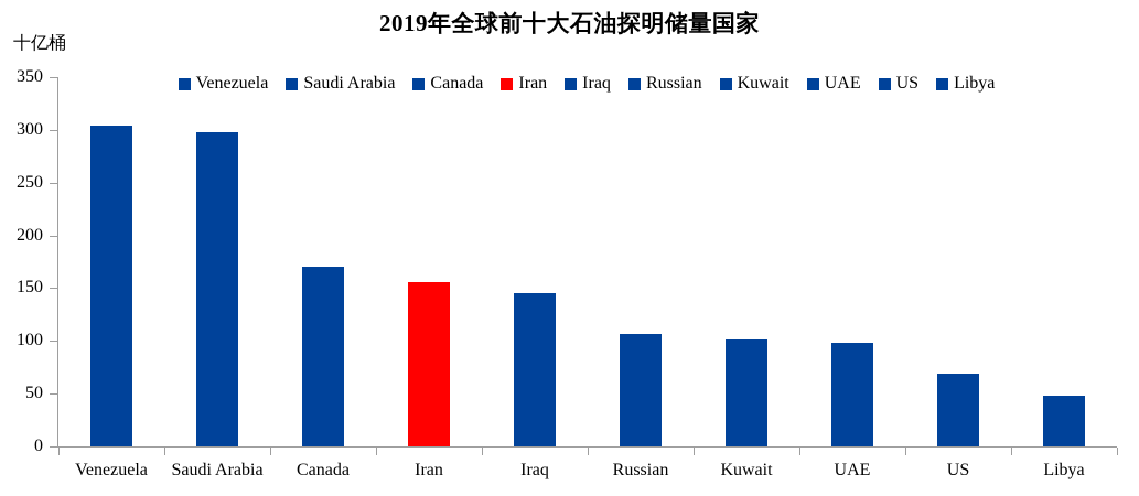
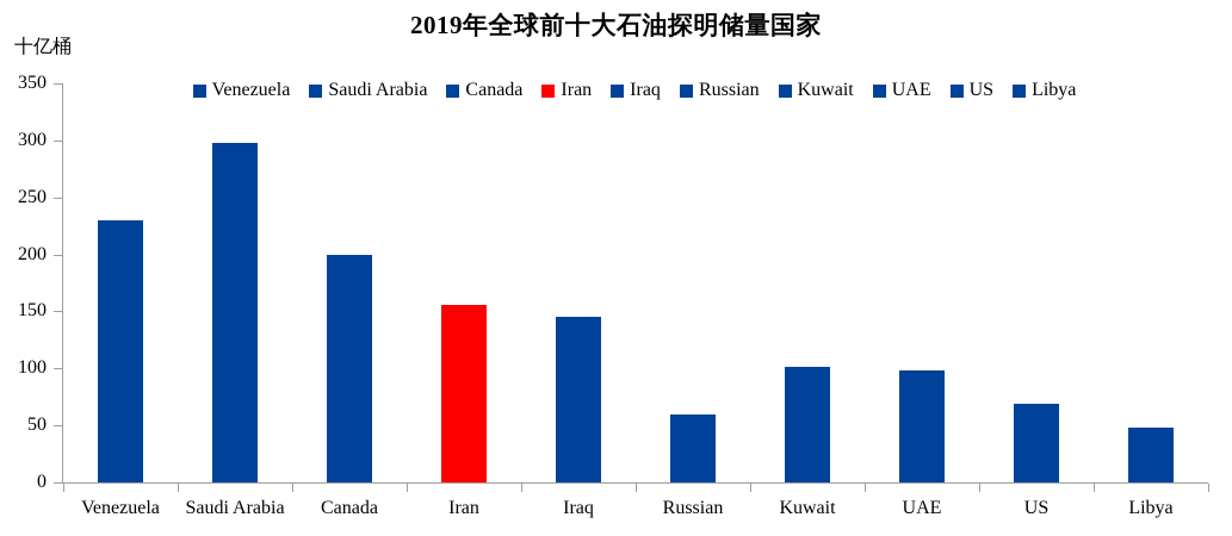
Venezuela: 300 -> 230
Canada: 170 -> 200
Russian: 110 -> 60
